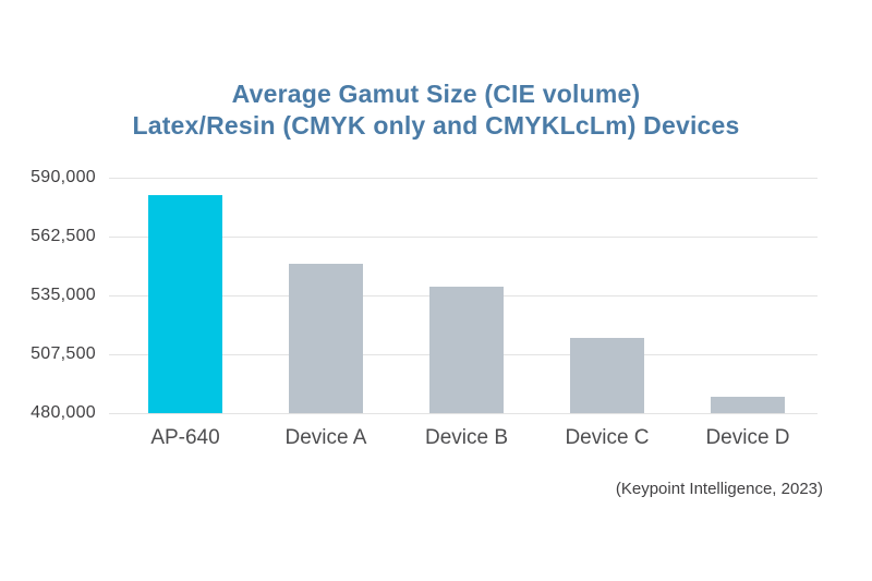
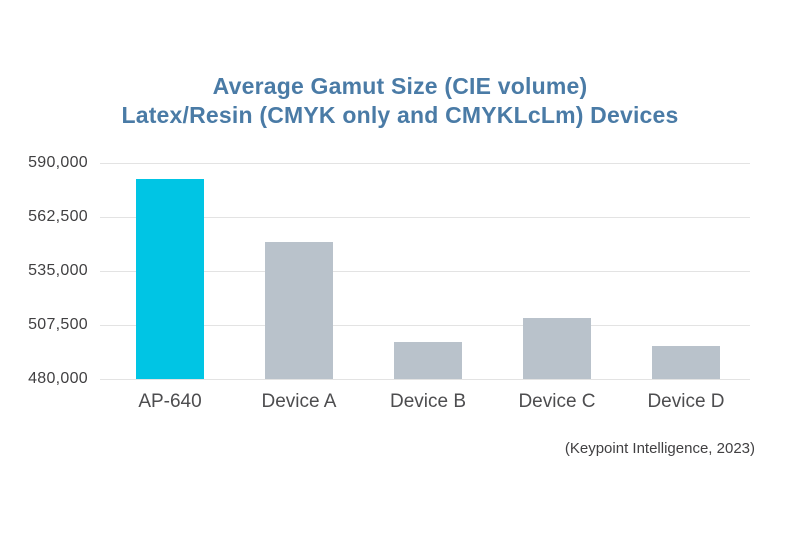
Device B: 539000 -> 499000
Device C: 515000 -> 511000
Device D: 488000 -> 497000
